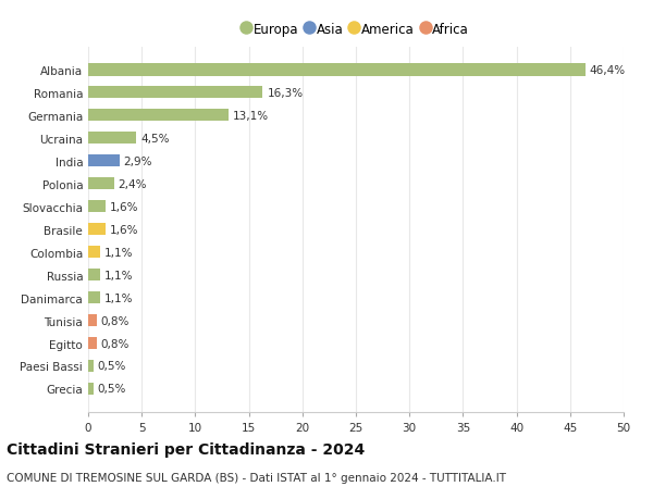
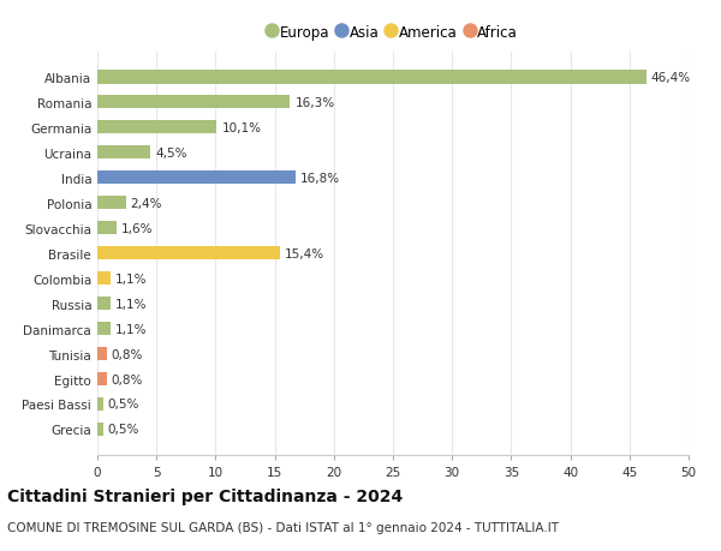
Germania: 13,1% -> 10,1%
India: 2,9% -> 16,8%
Brasile: 1,6% -> 15,4%
